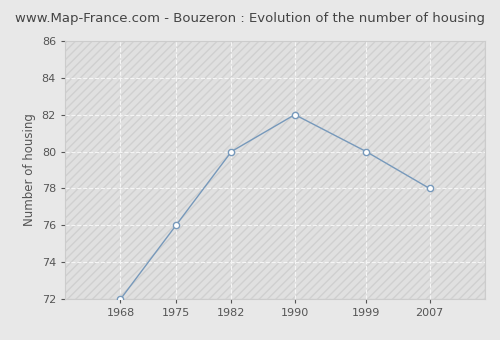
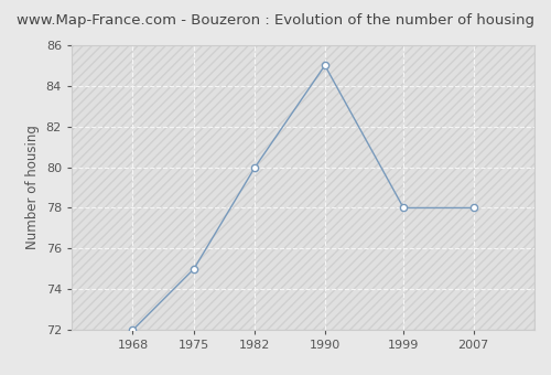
1975: 76 -> 75
1990: 82 -> 85
1999: 80 -> 78
